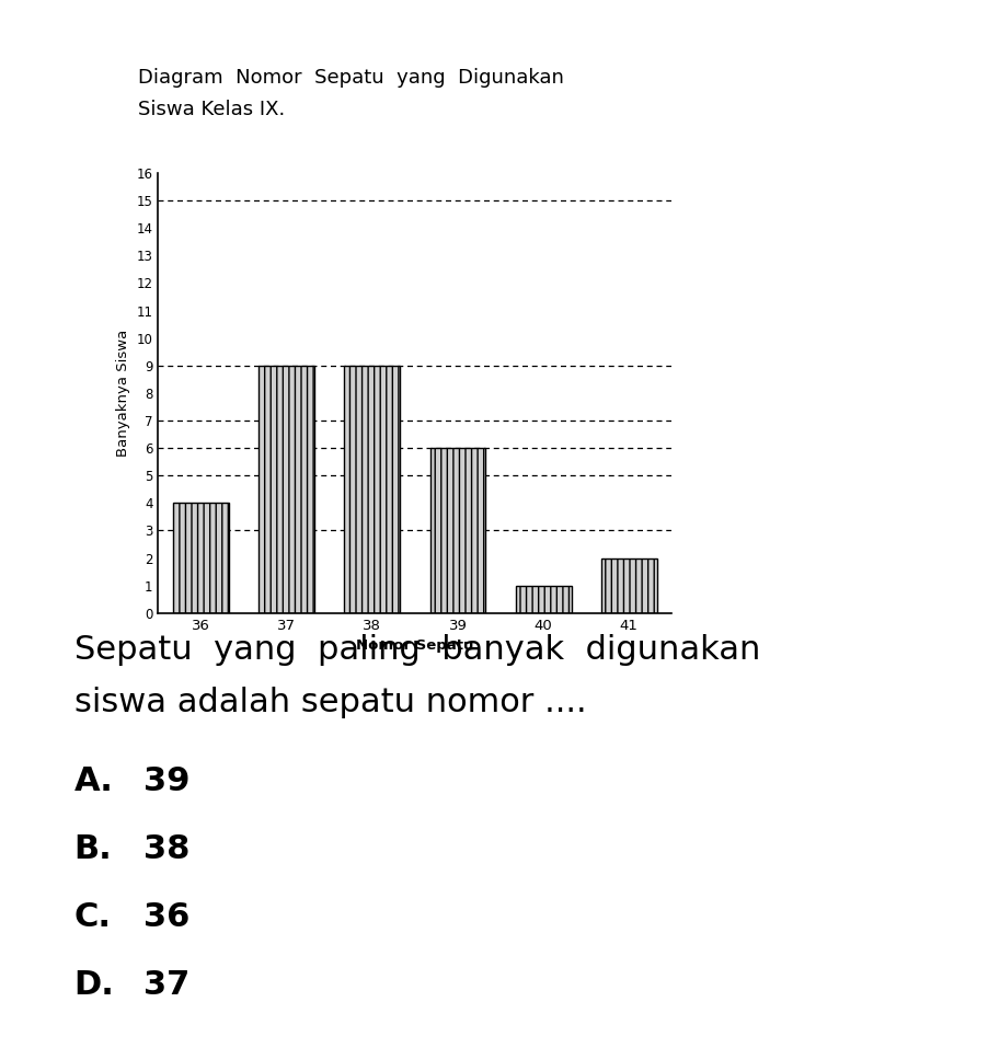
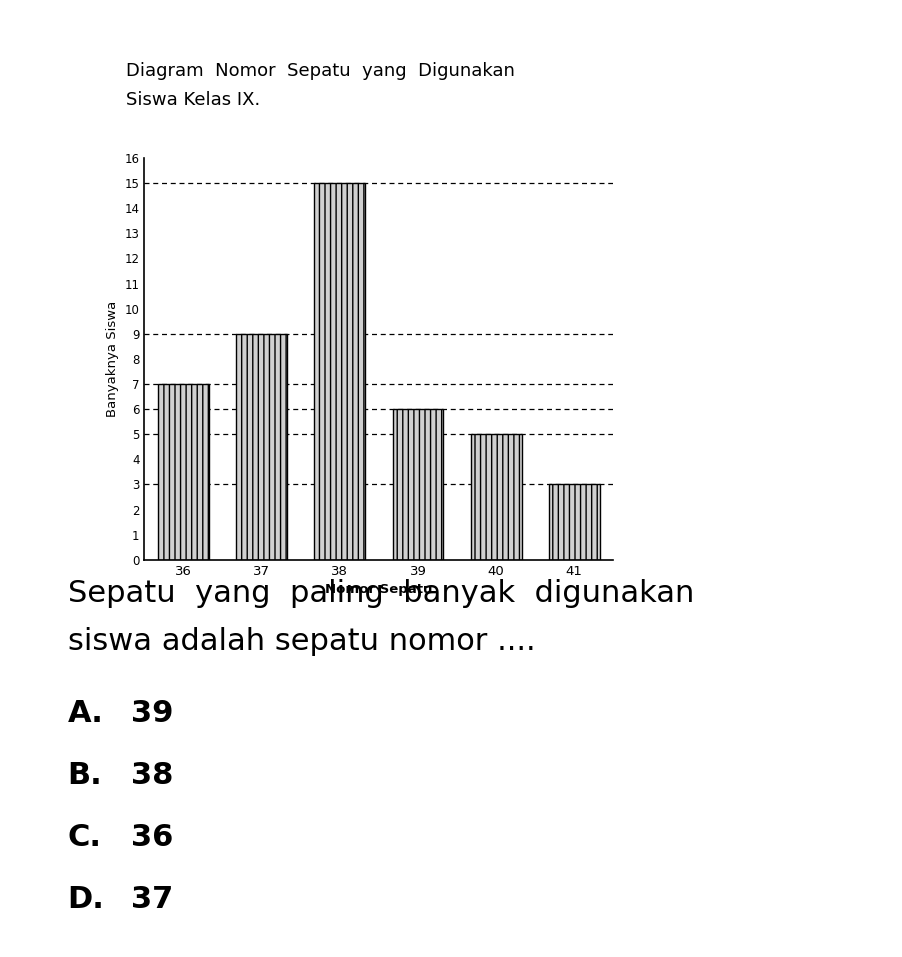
36: 4 -> 7
38: 9 -> 15
40: 1 -> 5
41: 2 -> 3
